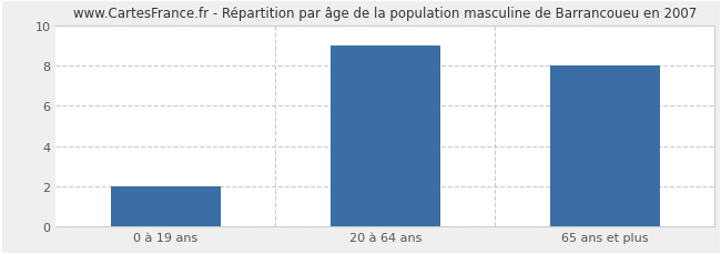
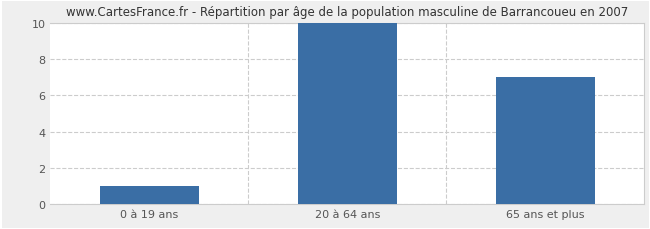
0 à 19 ans: 2 -> 1
20 à 64 ans: 9 -> 10
65 ans et plus: 8 -> 7
